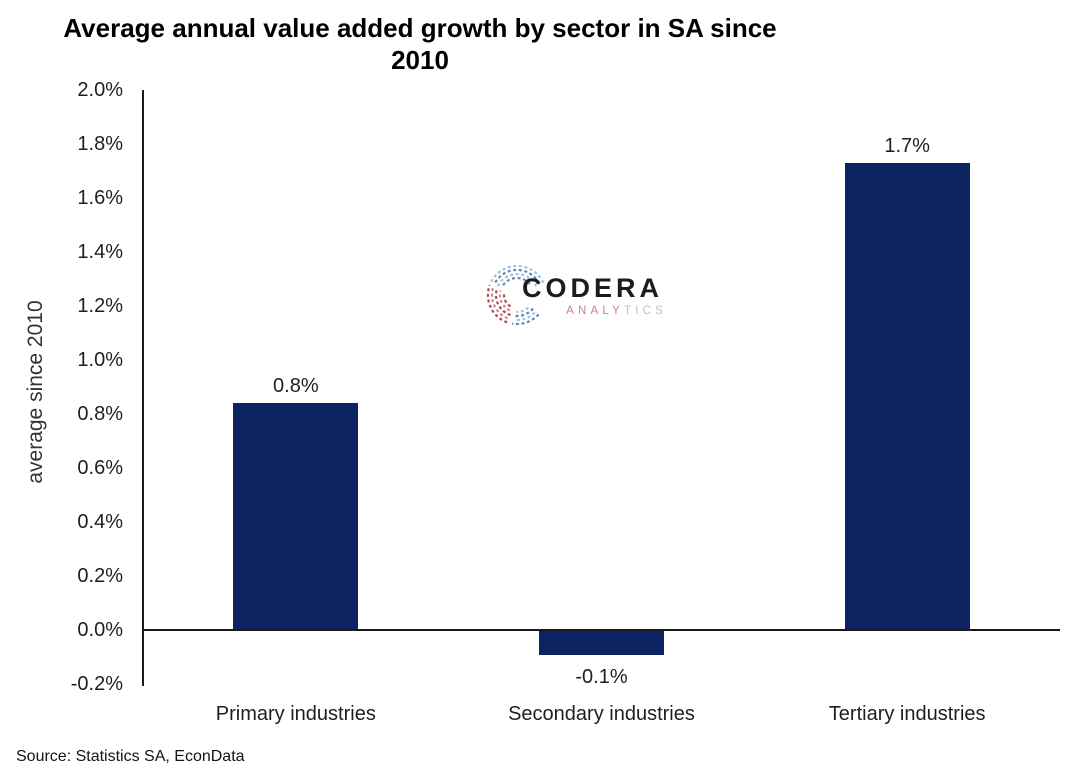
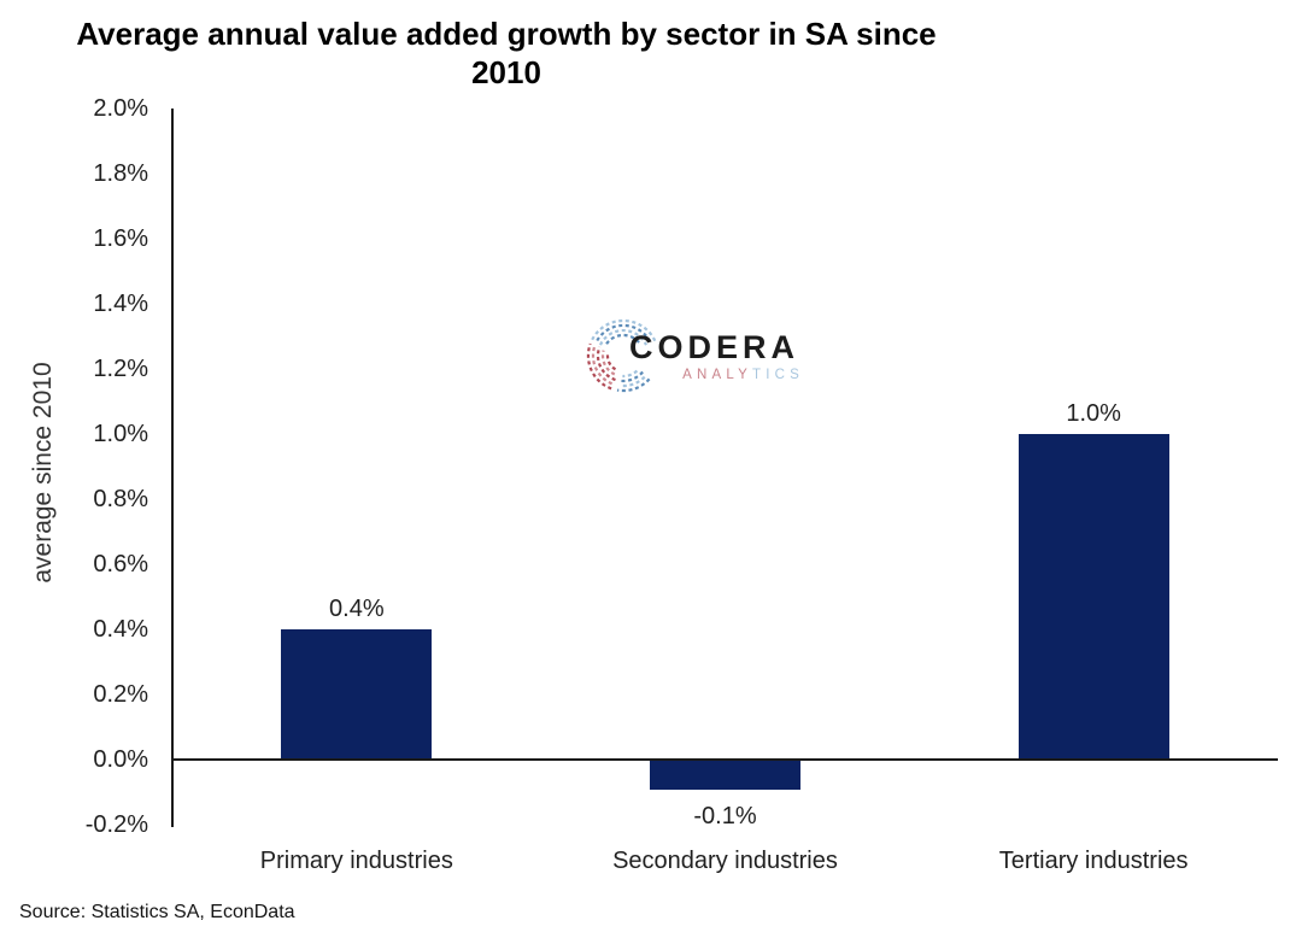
Primary industries: 0.8% -> 0.4%
Tertiary industries: 1.7% -> 1.0%
